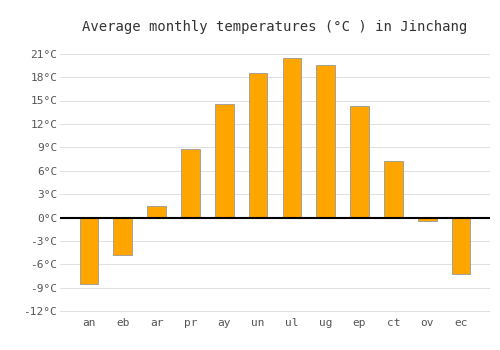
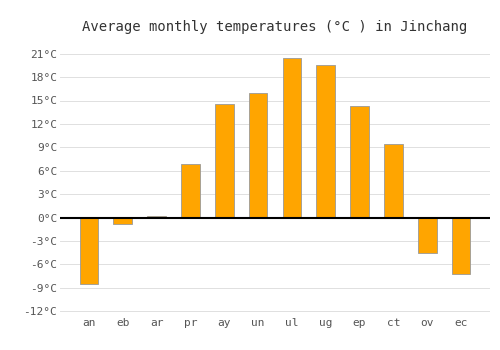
eb: -4.8°C -> -0.8°C
ar: 1.5°C -> 0.2°C
pr: 8.8°C -> 6.8°C
un: 18.5°C -> 16.0°C
ct: 7.2°C -> 9.4°C
ov: -0.5°C -> -4.6°C
